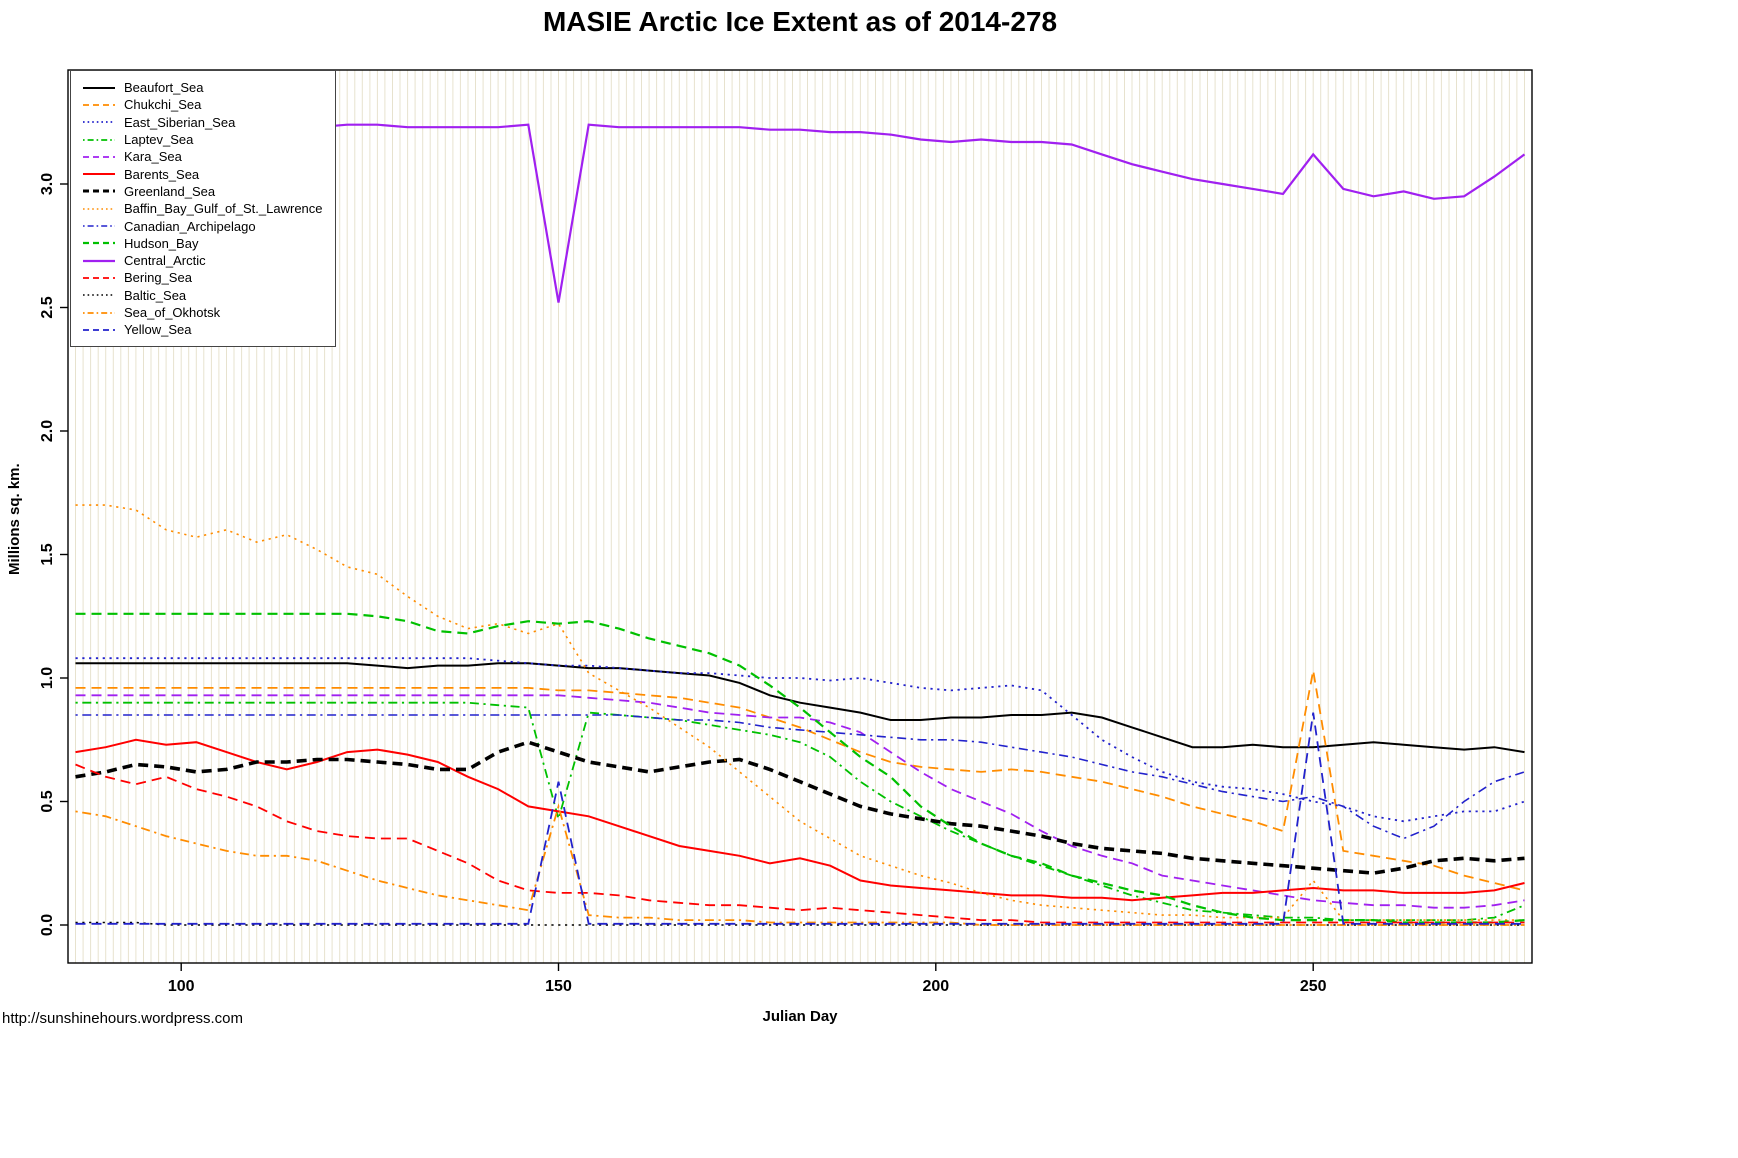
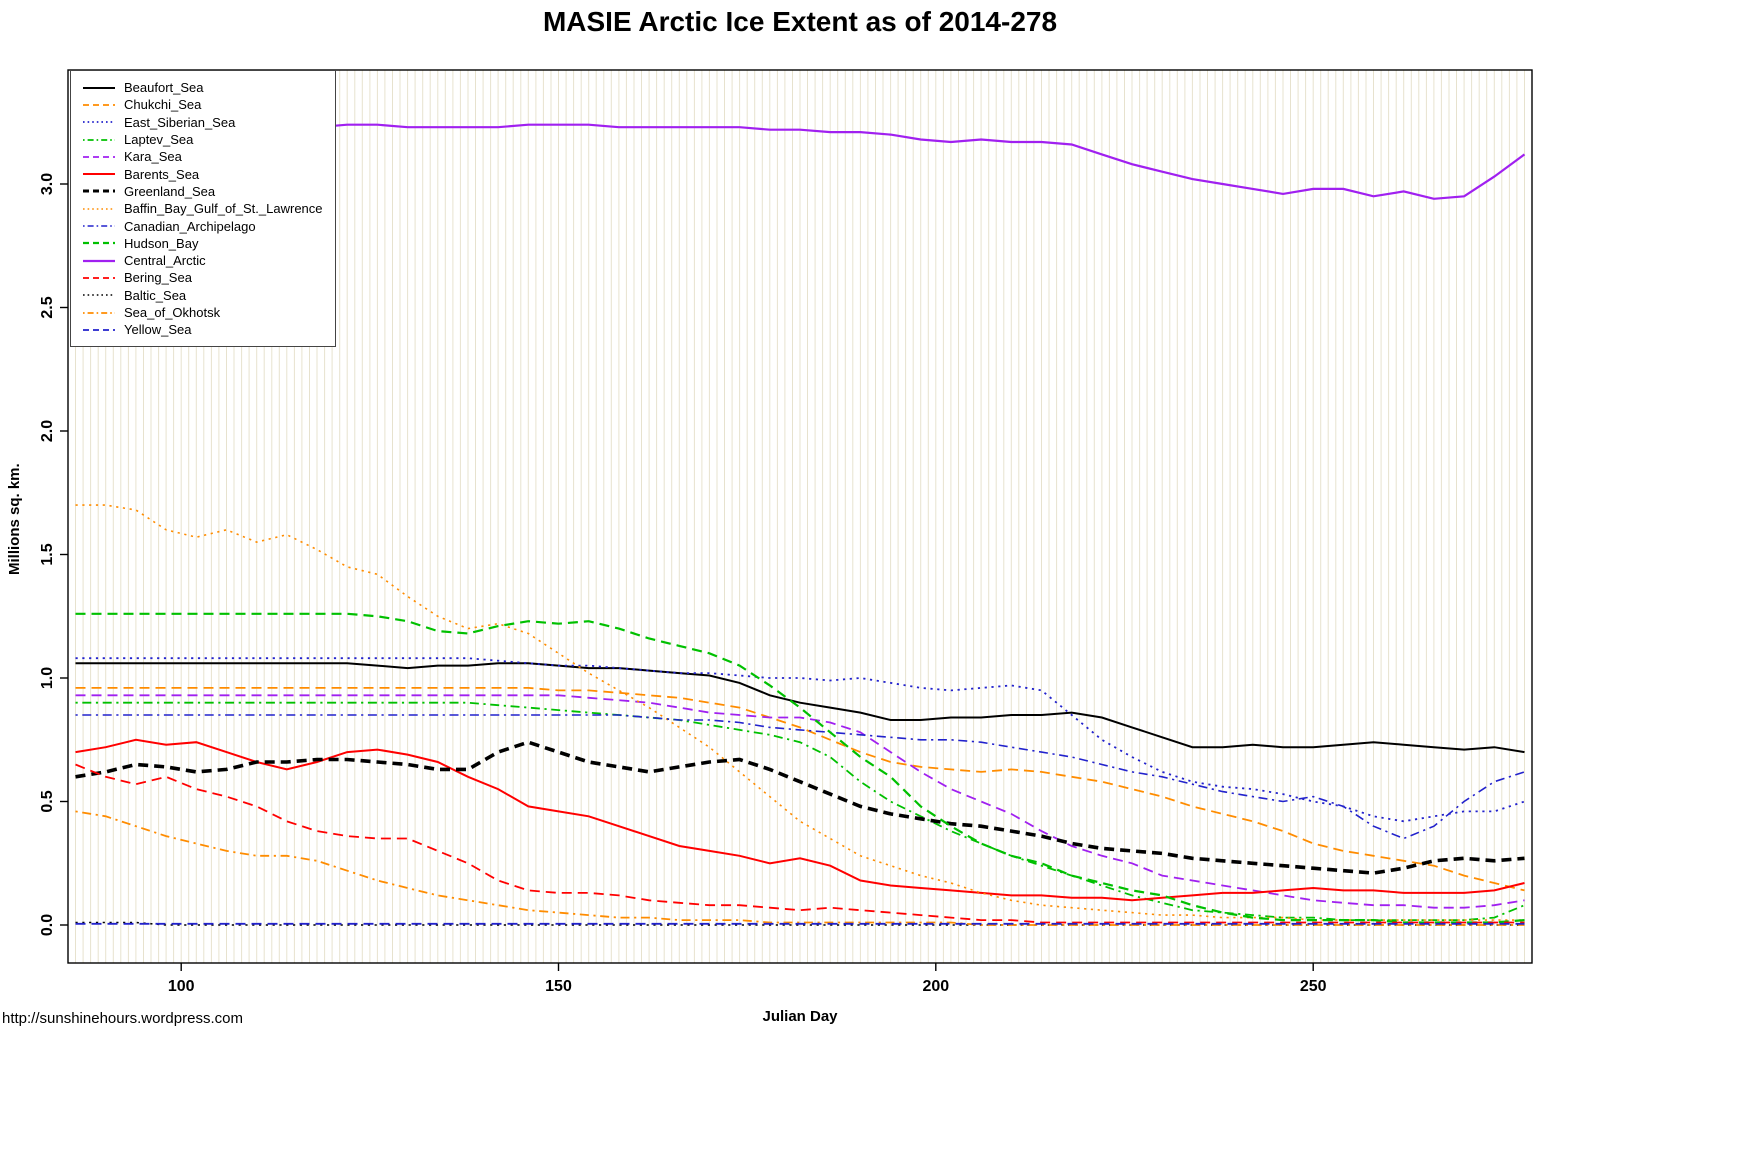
Laptev_Sea/150: 0.43 -> 0.87
Baffin_Bay_Gulf_of_St._Lawrence/150: 1.22 -> 1.10
Central_Arctic/150: 2.52 -> 3.24
Sea_of_Okhotsk/150: 0.48 -> 0.05
Yellow_Sea/150: 0.58 -> 0.01
Chukchi_Sea/250: 1.03 -> 0.33
Baffin_Bay_Gulf_of_St._Lawrence/250: 0.18 -> 0.02
Central_Arctic/250: 3.12 -> 2.98
Yellow_Sea/250: 0.86 -> 0.01
